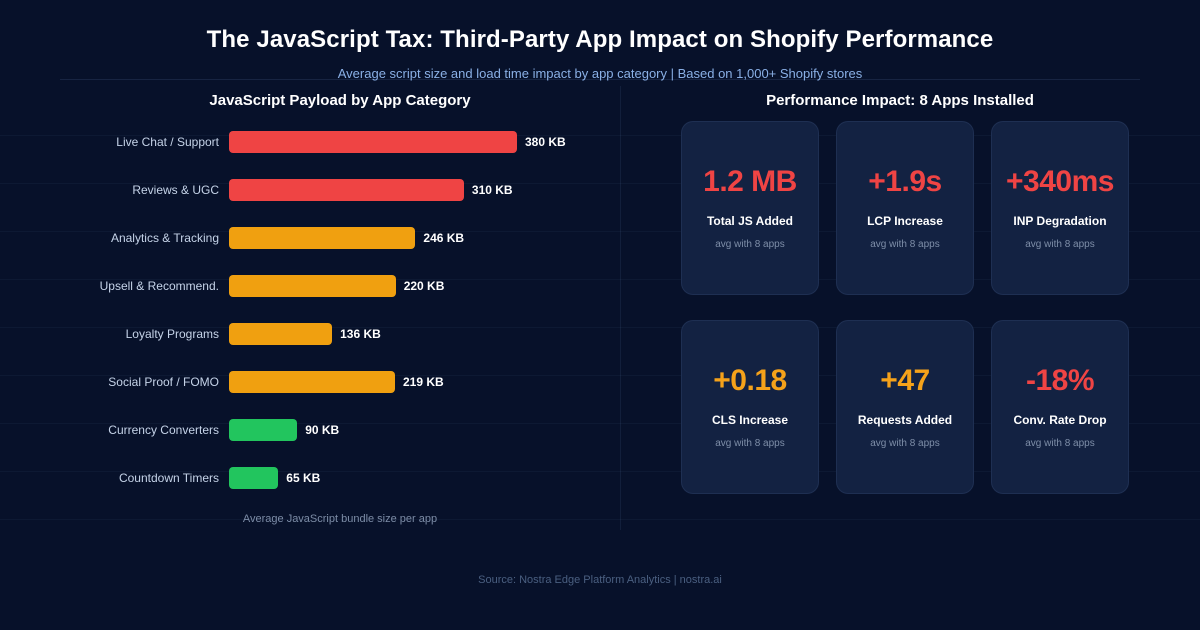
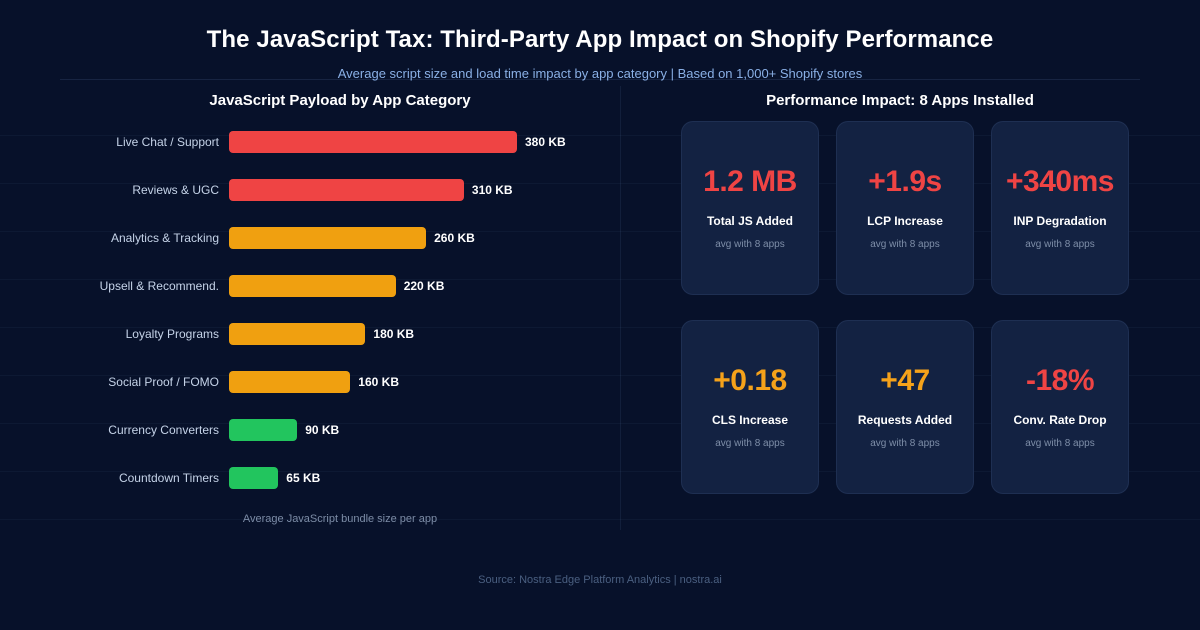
Analytics & Tracking: 246 -> 260
Loyalty Programs: 136 -> 180
Social Proof / FOMO: 219 -> 160
